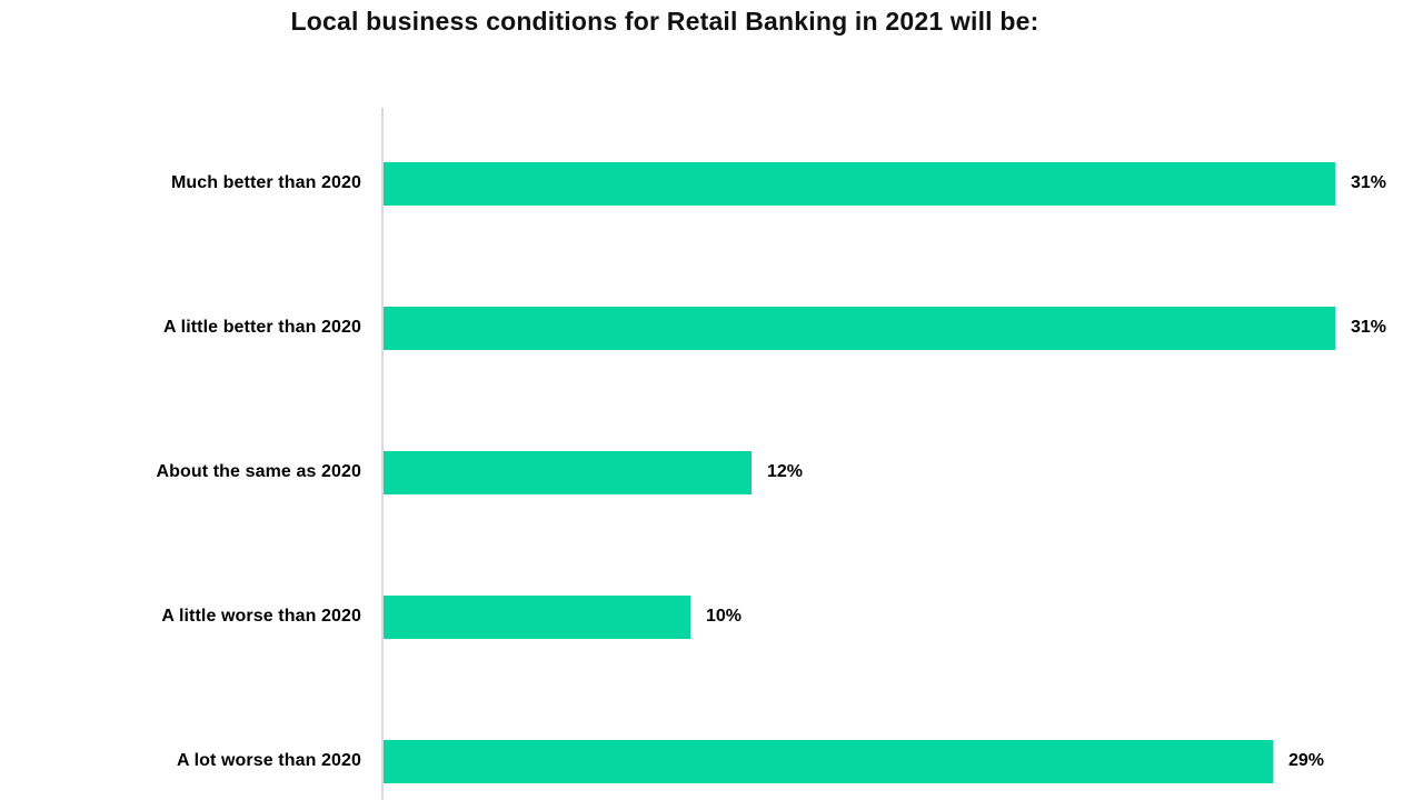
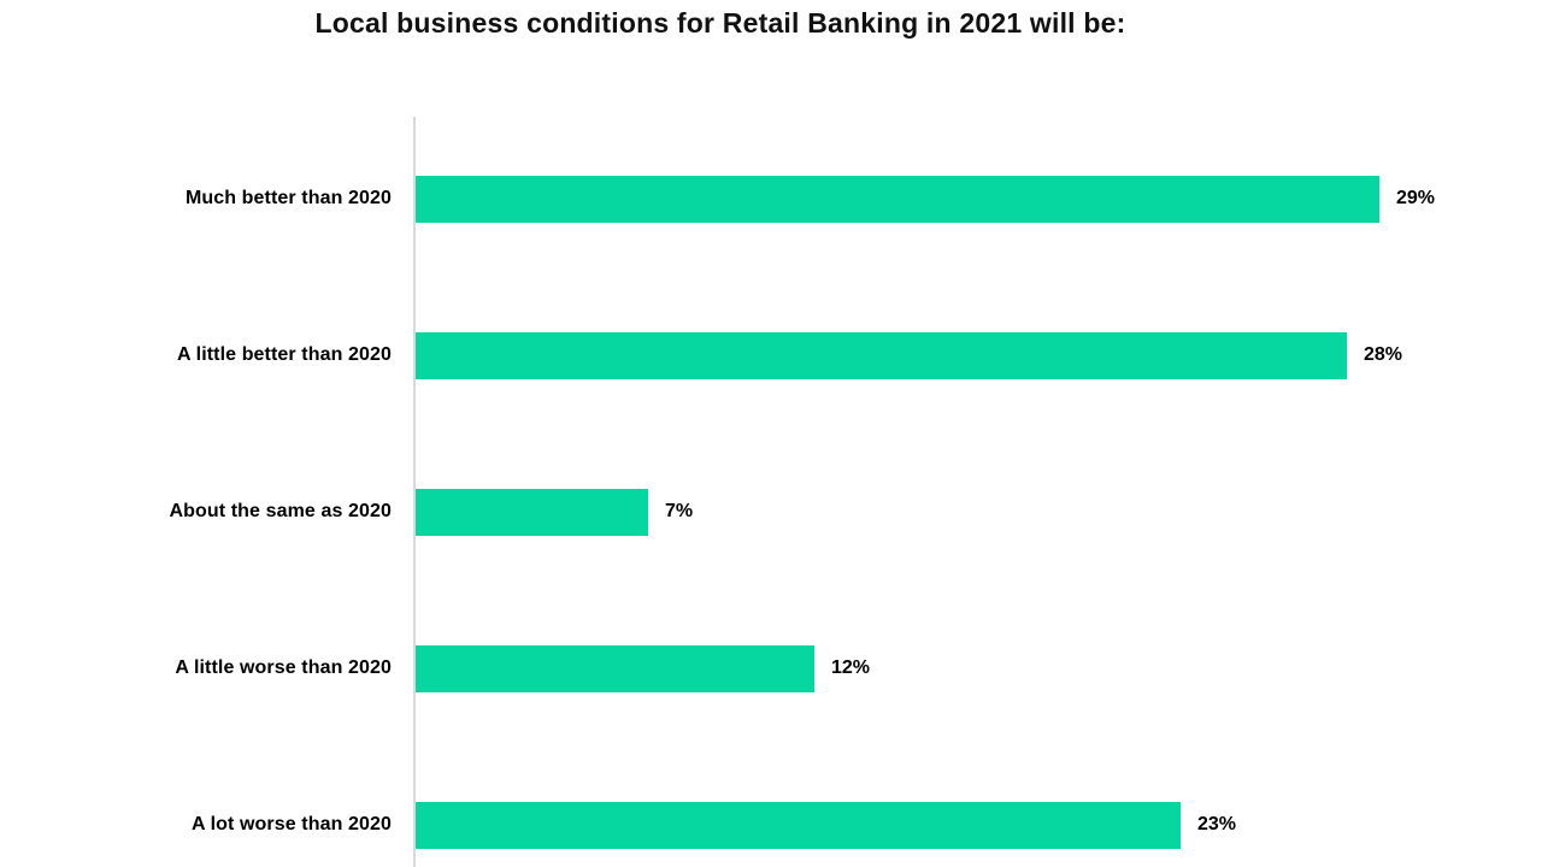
Much better than 2020: 31% -> 29%
A little better than 2020: 31% -> 28%
About the same as 2020: 12% -> 7%
A little worse than 2020: 10% -> 12%
A lot worse than 2020: 29% -> 23%
